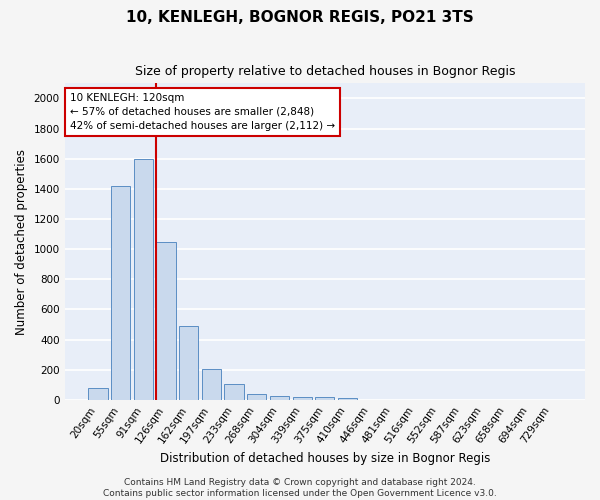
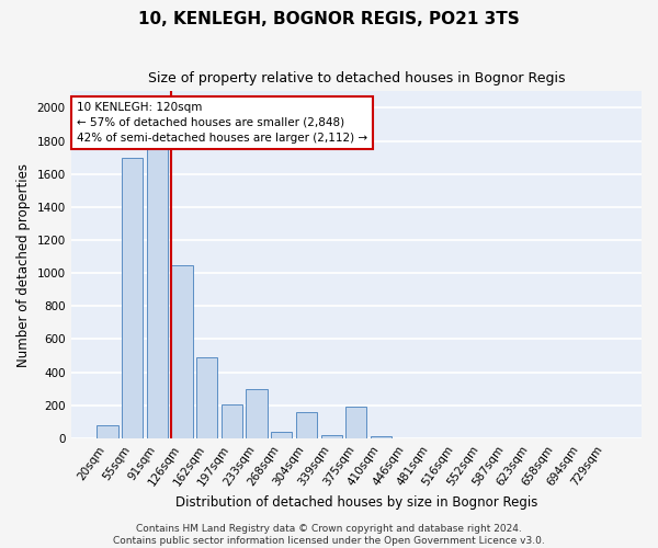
55sqm: 1420 -> 1700
91sqm: 1600 -> 1770
233sqm: 100 -> 300
304sqm: 30 -> 160
375sqm: 20 -> 190
